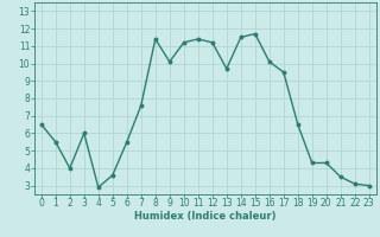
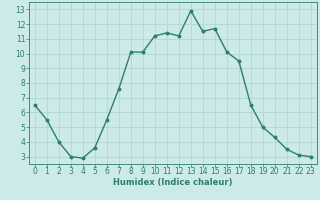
3: 6.0 -> 3.0
8: 11.4 -> 10.1
13: 9.7 -> 12.9
19: 4.3 -> 5.0
